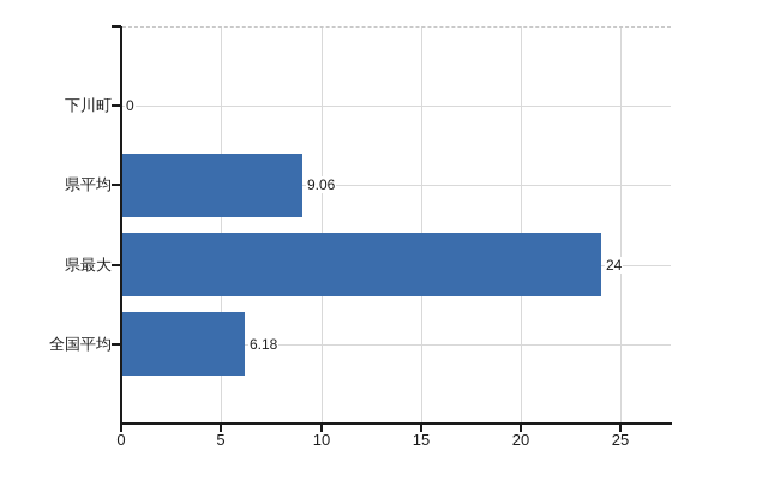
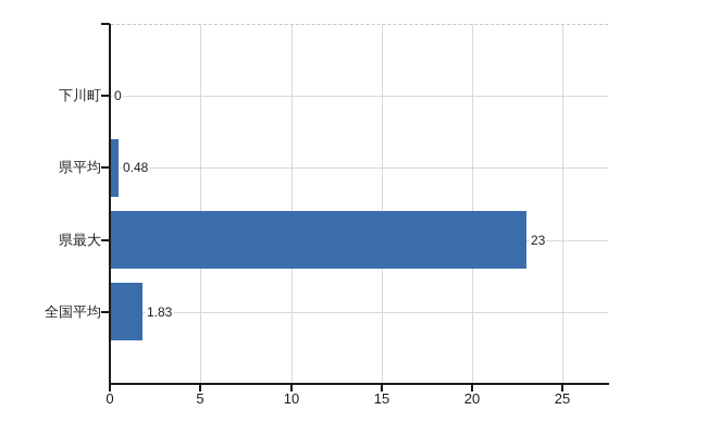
県平均: 9.06 -> 0.48
県最大: 24 -> 23
全国平均: 6.18 -> 1.83
